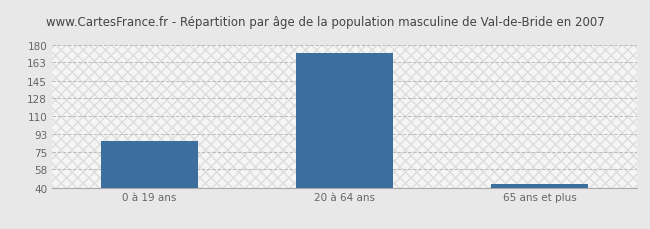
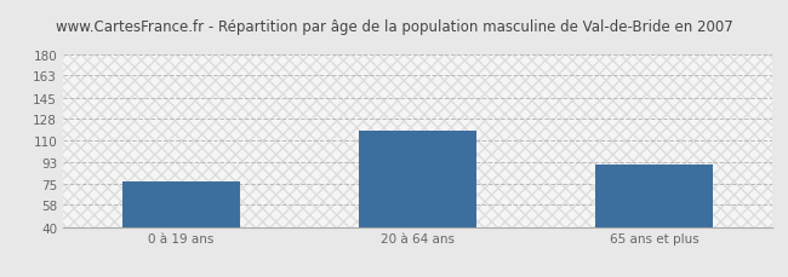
0 à 19 ans: 86 -> 77
20 à 64 ans: 172 -> 118
65 ans et plus: 44 -> 91
